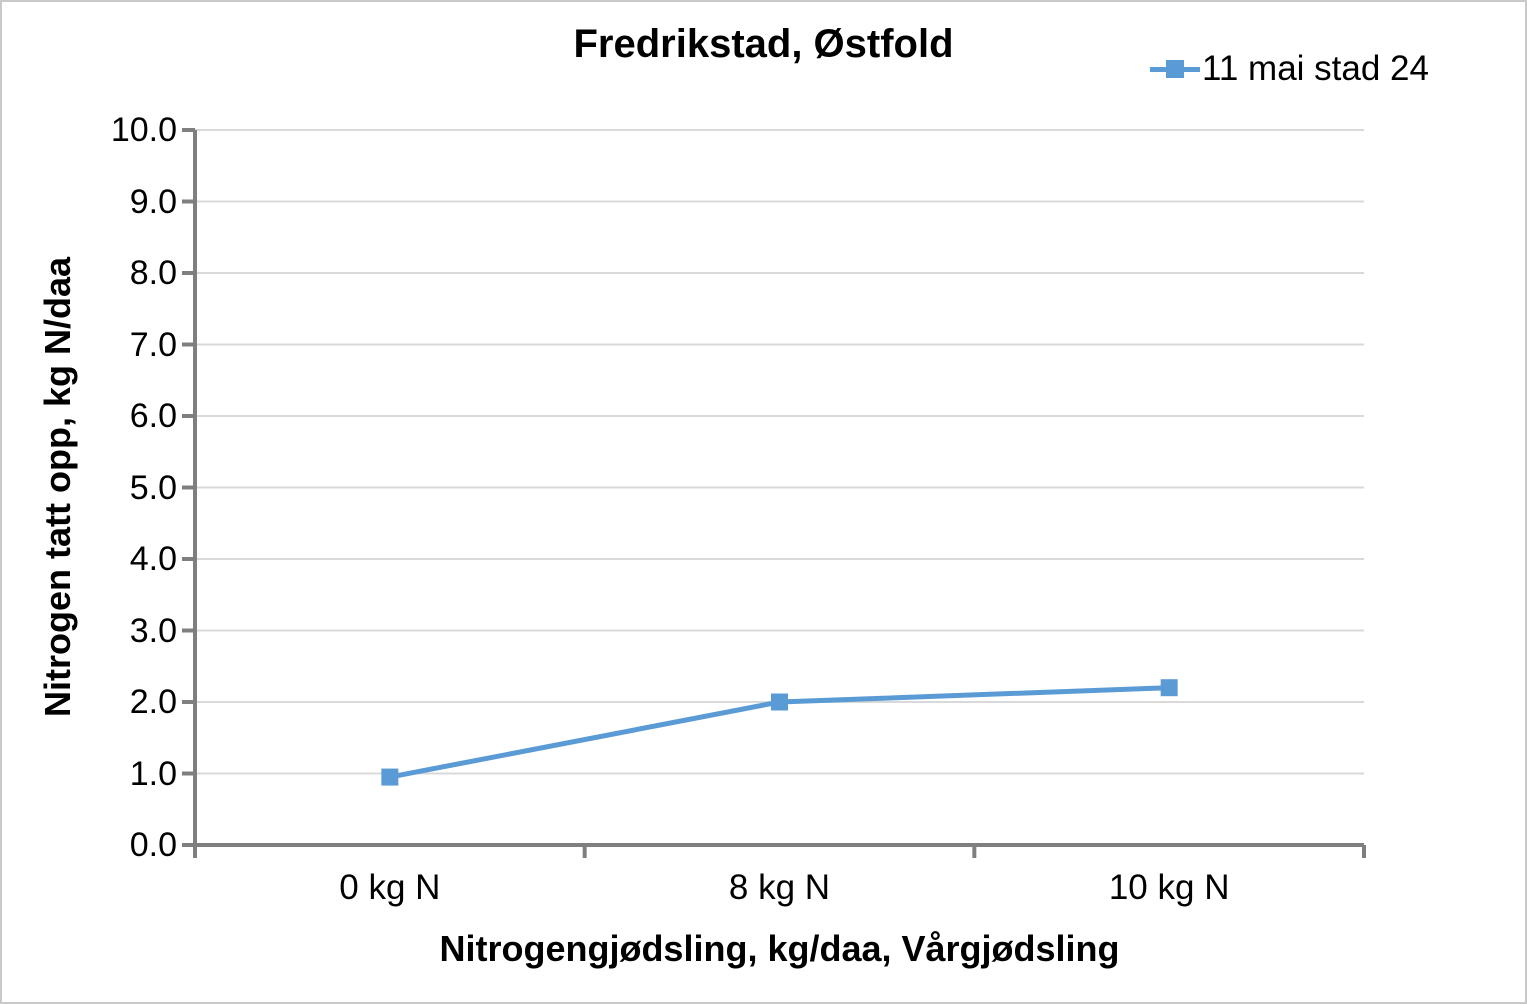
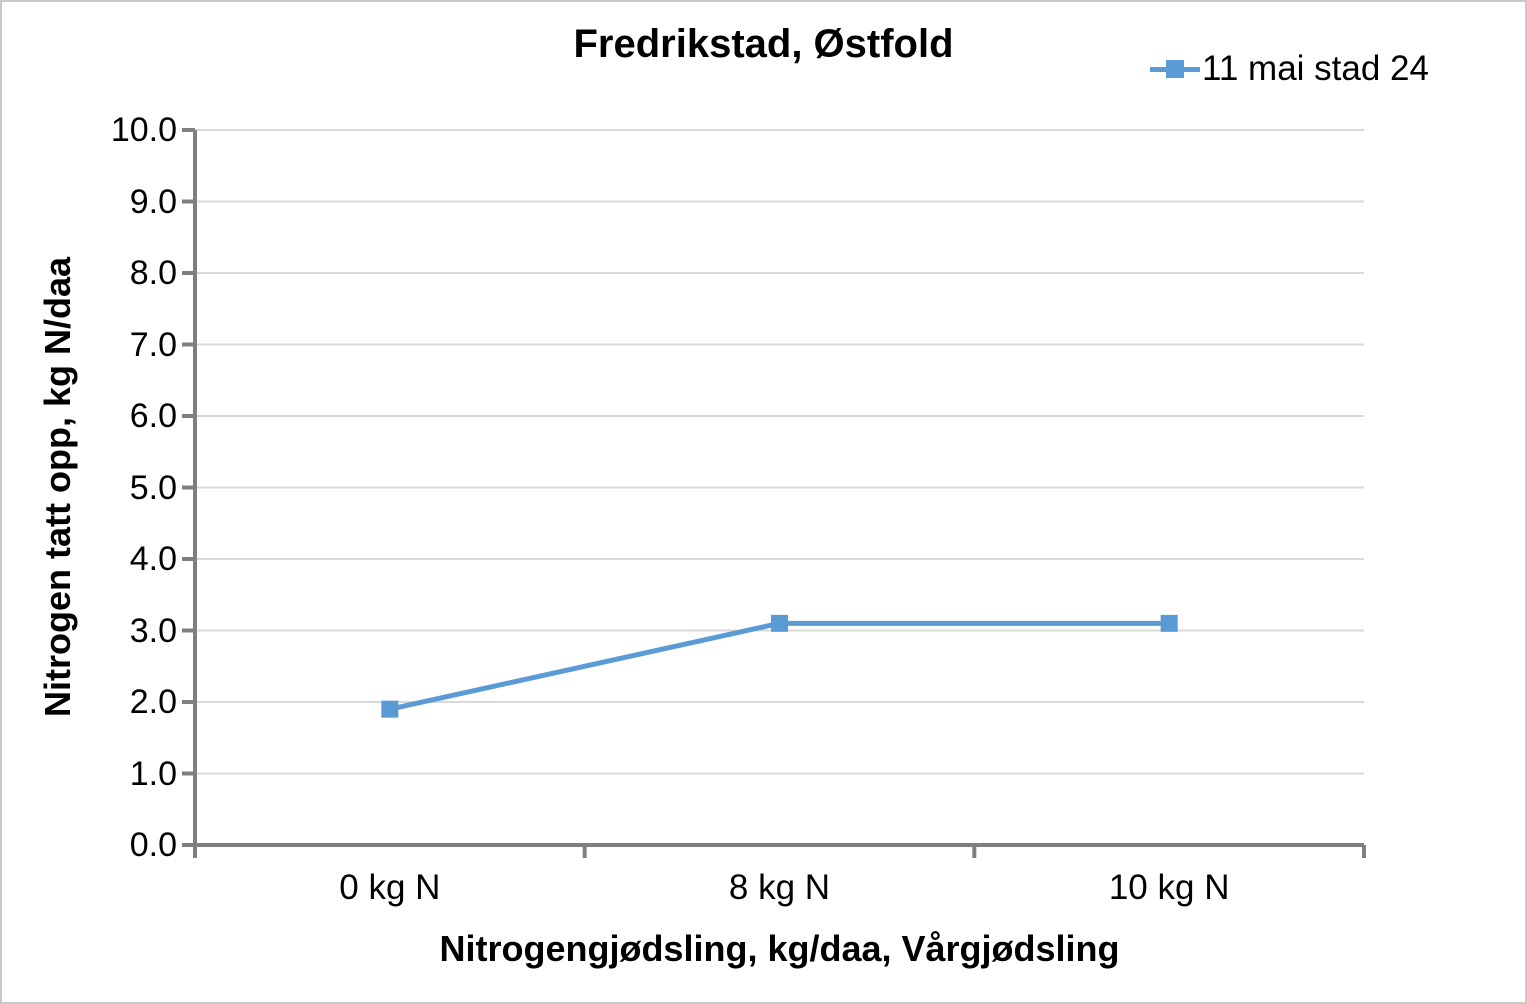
0 kg N: 0.9 -> 1.9
8 kg N: 2.0 -> 3.1
10 kg N: 2.2 -> 3.1
